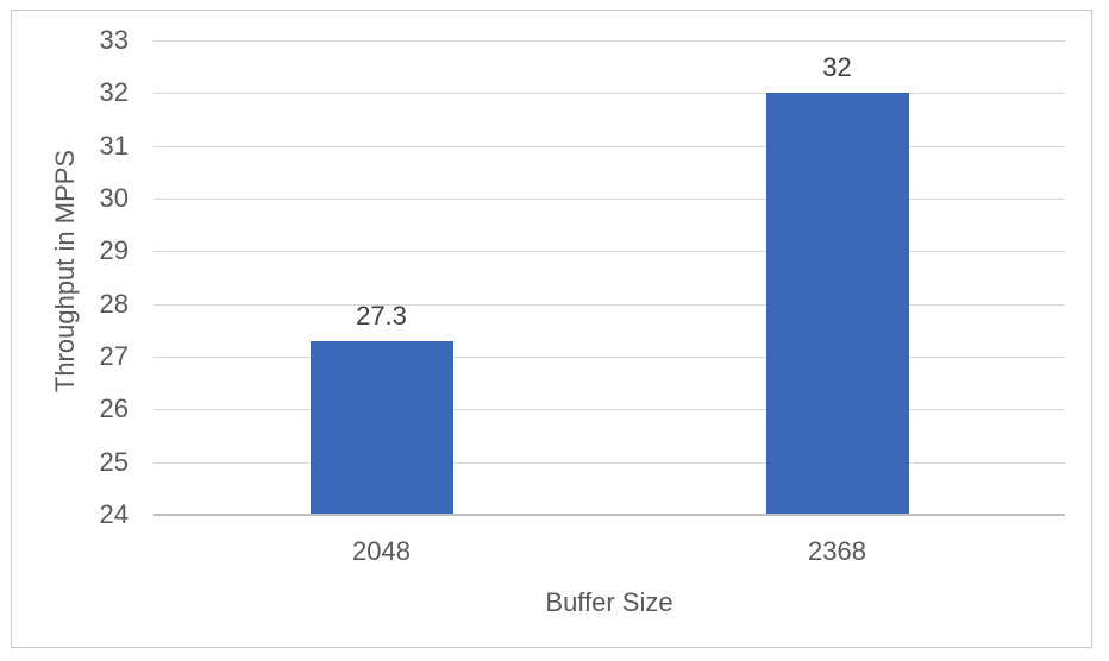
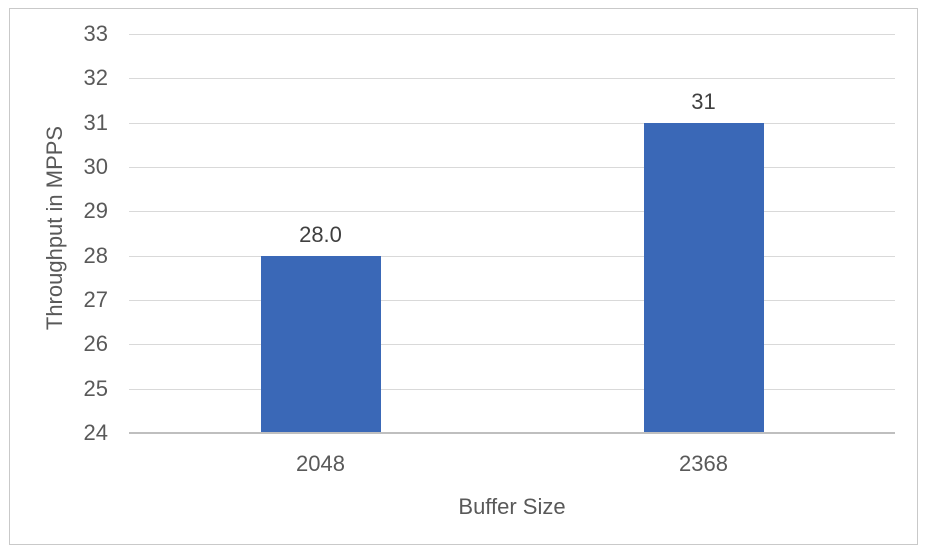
2048: 27.3 -> 28.0
2368: 32 -> 31
